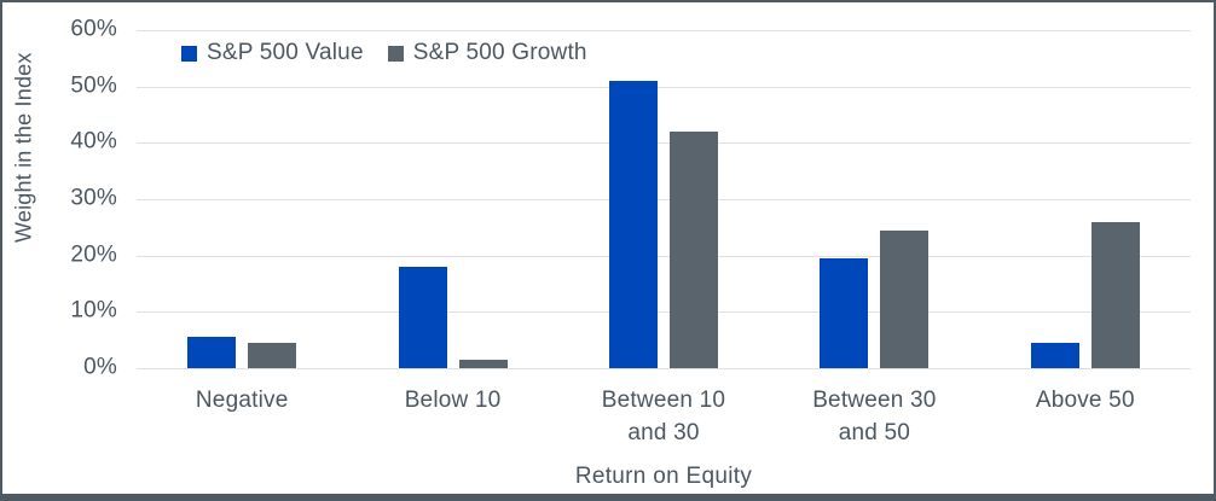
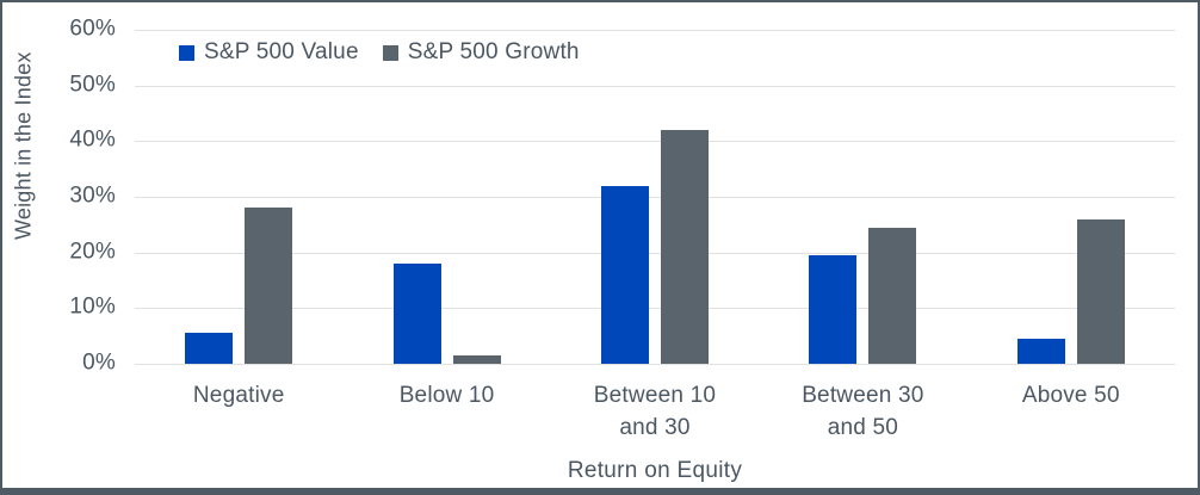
S&P 500 Growth/Negative: 4% -> 28%
S&P 500 Value/Between 10 and 30: 51% -> 32%
